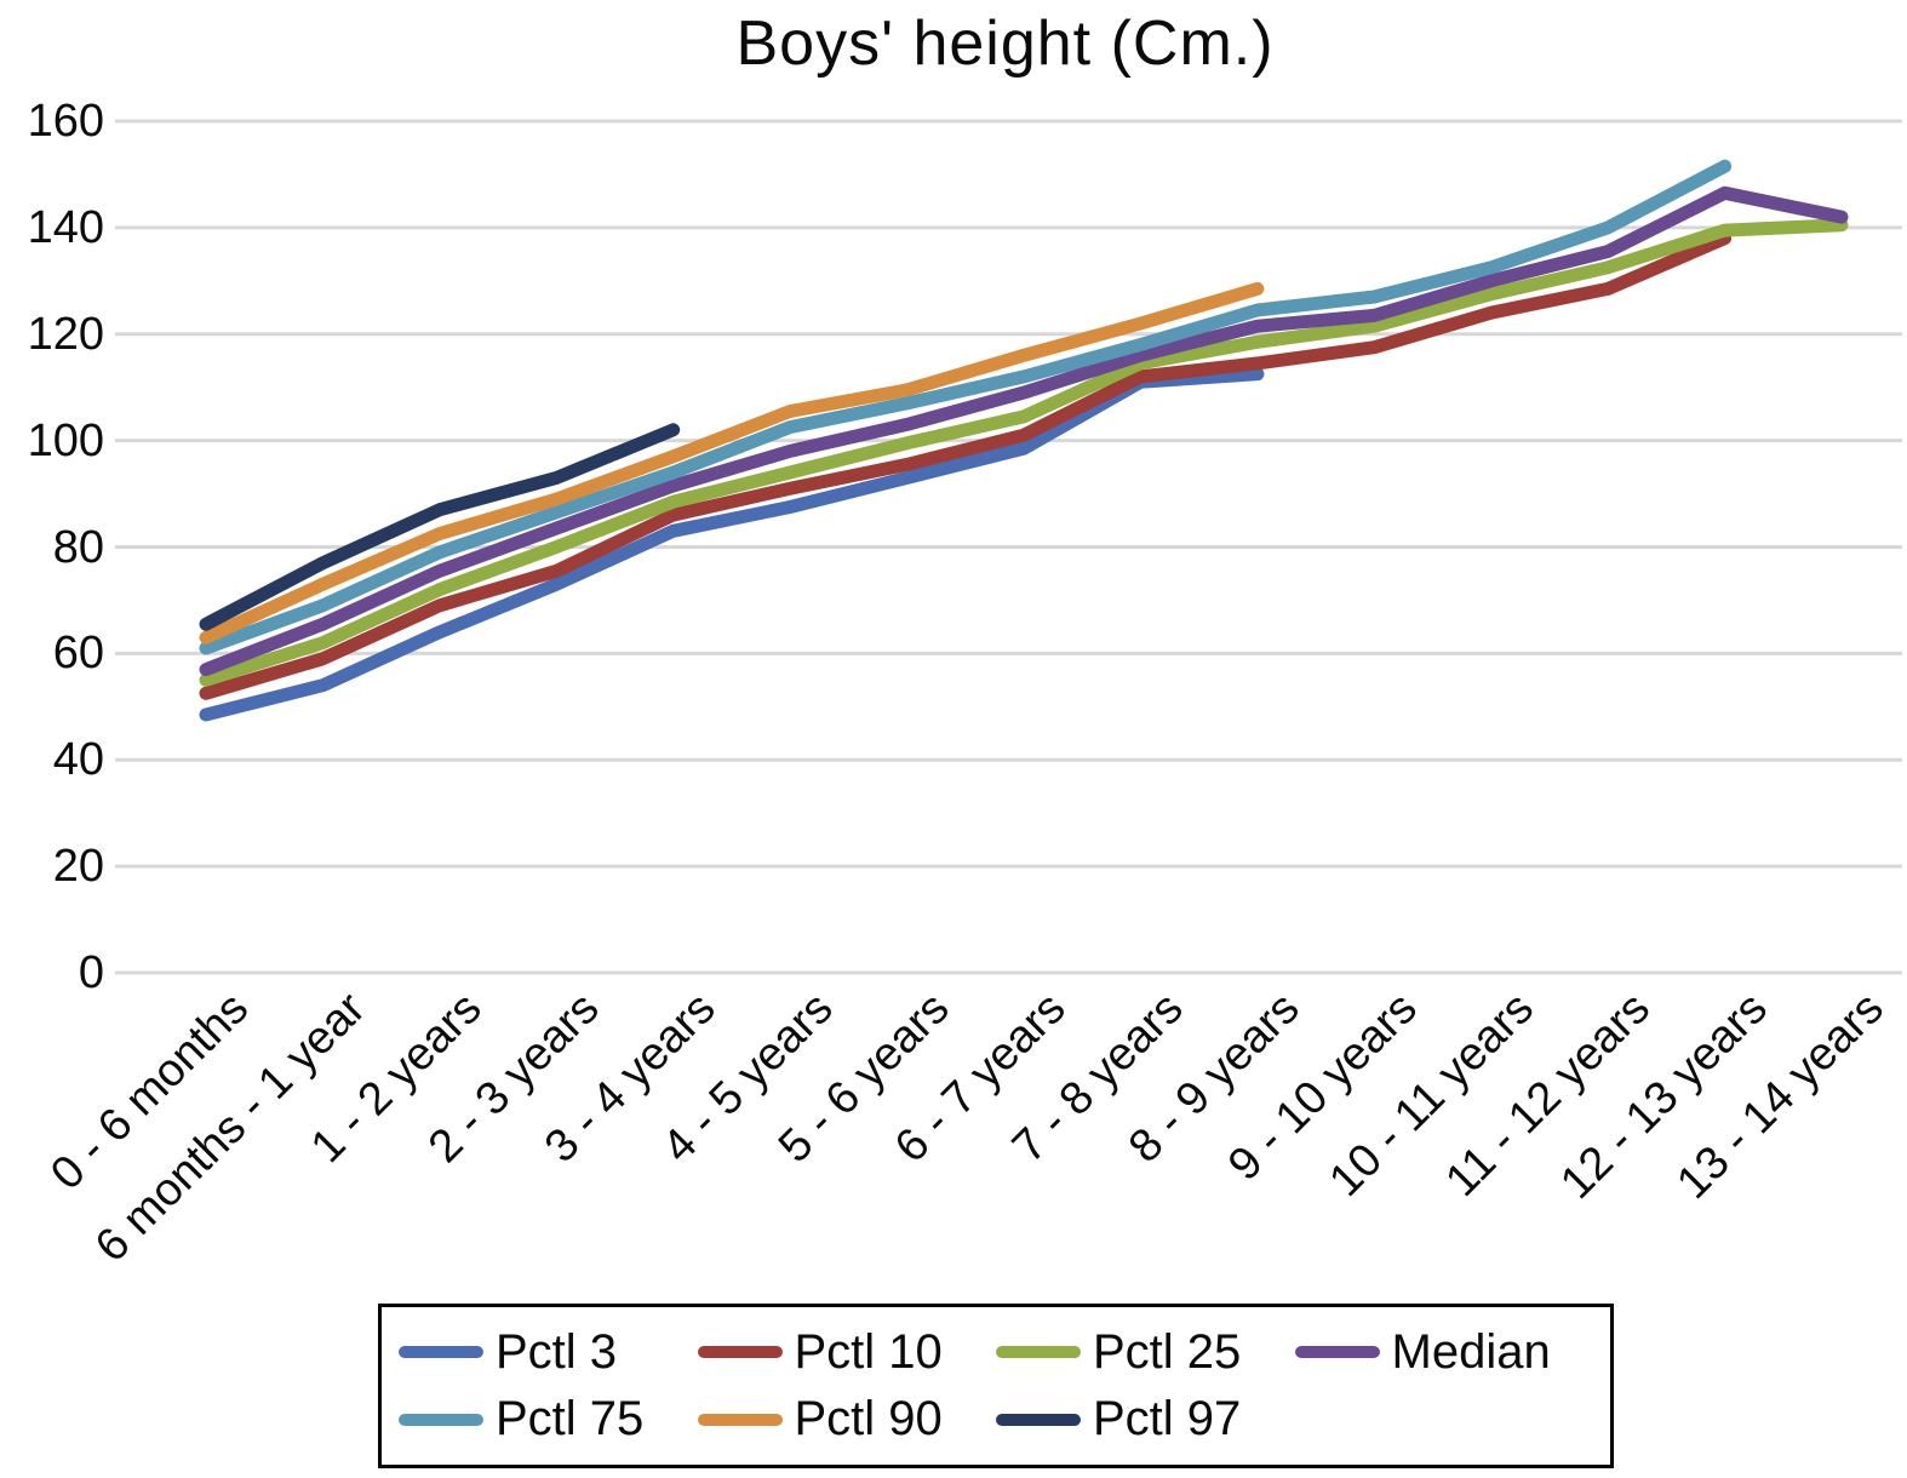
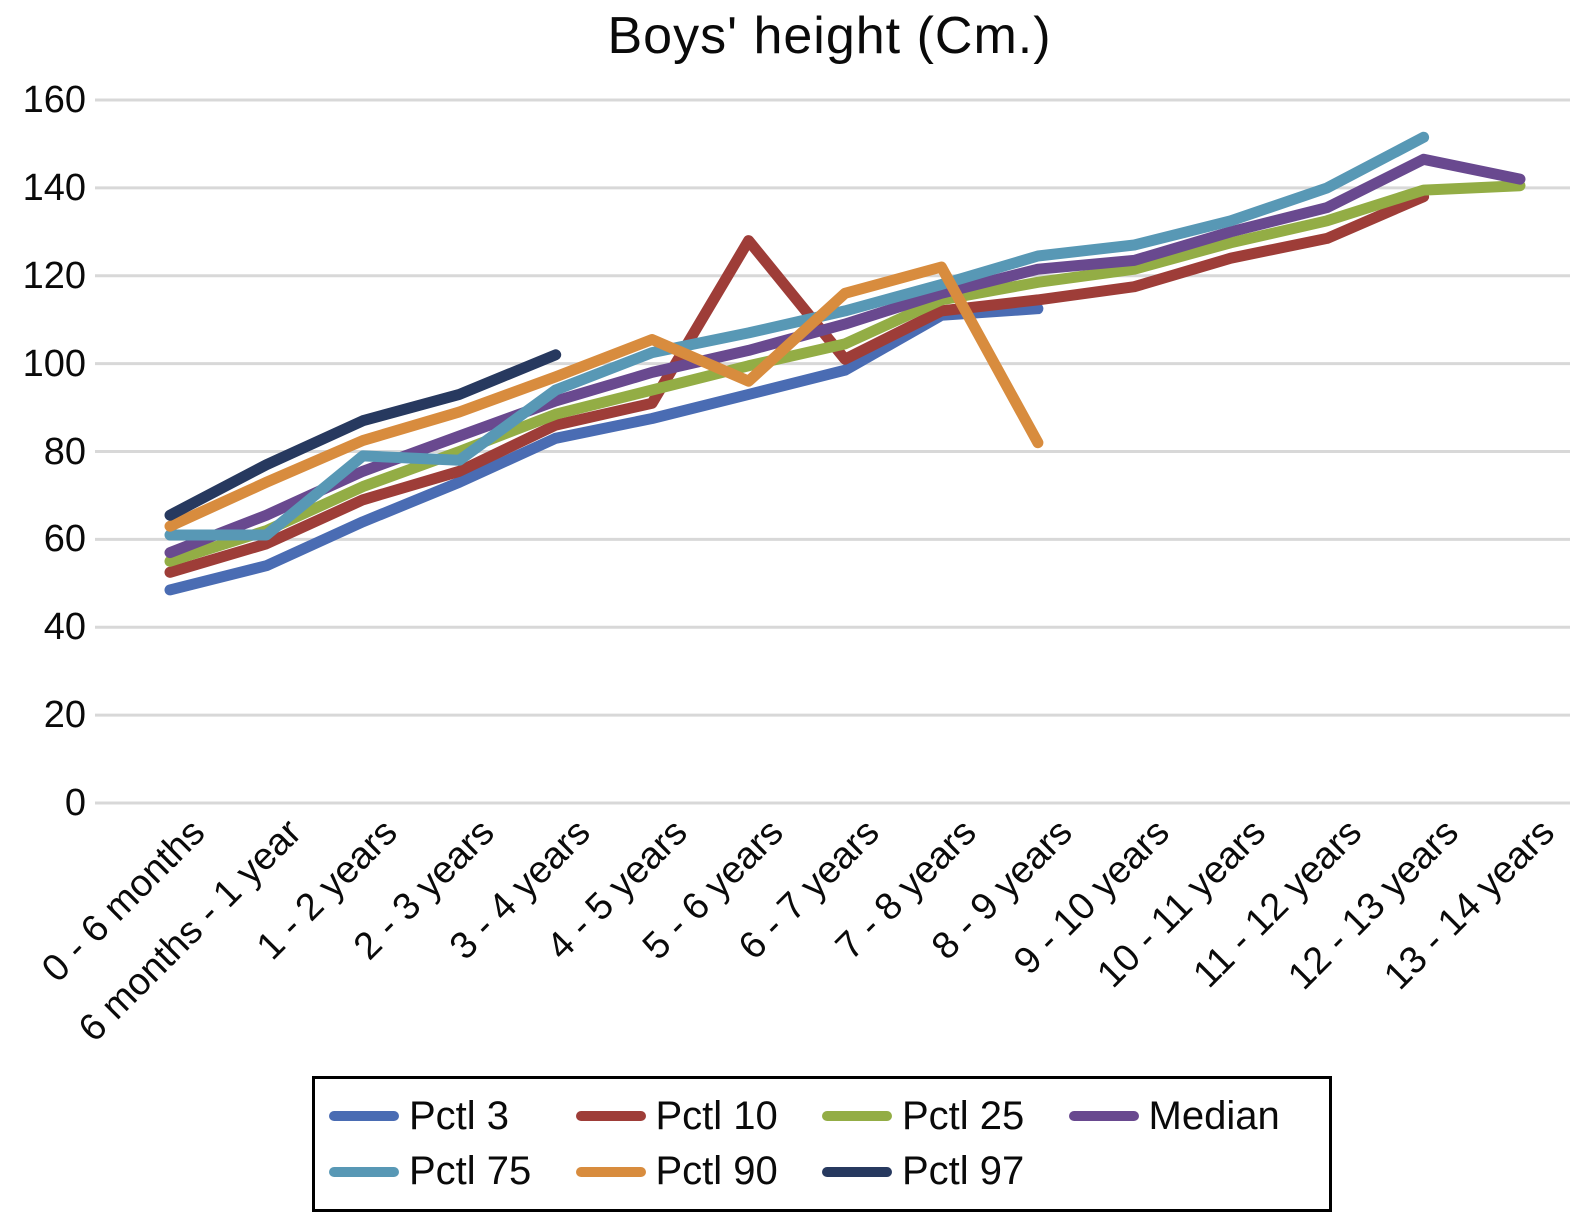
Pctl 75/6 months - 1 year: 69 -> 61
Pctl 75/2 - 3 years: 86 -> 78
Pctl 10/5 - 6 years: 96 -> 128
Pctl 90/5 - 6 years: 110 -> 96
Pctl 90/8 - 9 years: 128 -> 82
